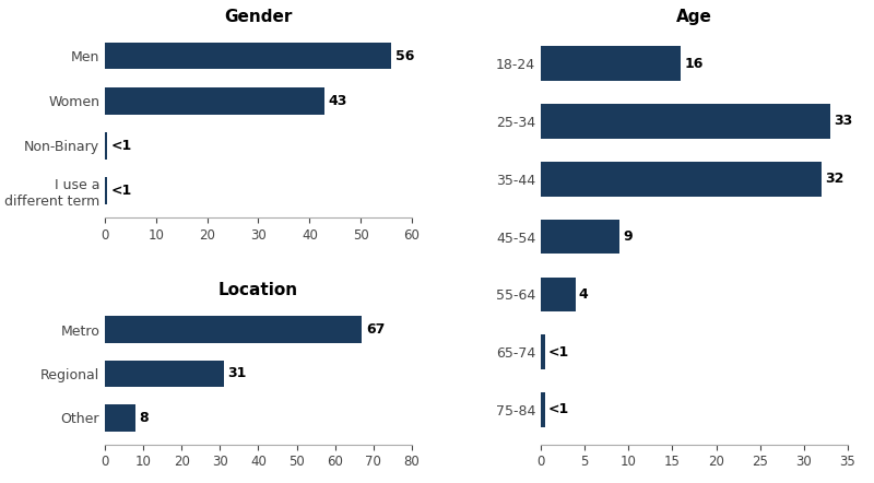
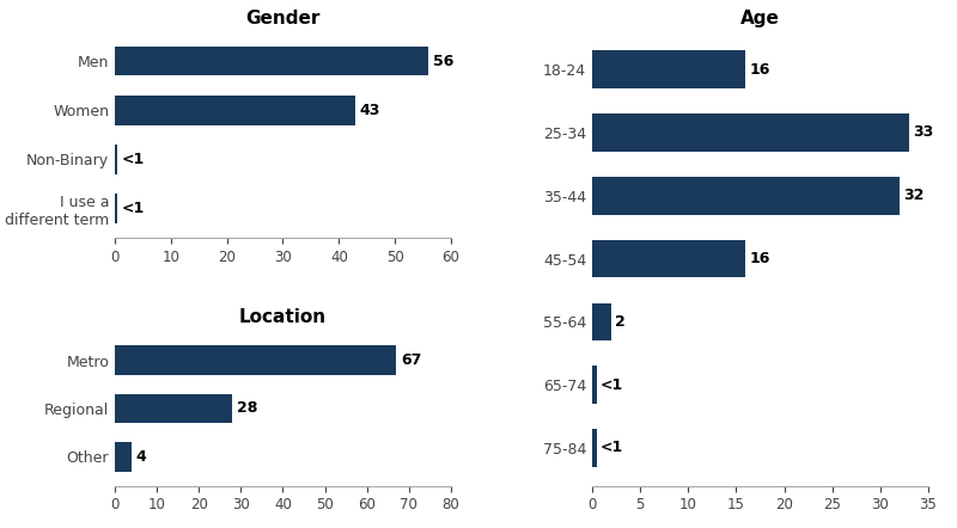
Age/45-54: 9 -> 16
Age/55-64: 4 -> 2
Location/Regional: 31 -> 28
Location/Other: 8 -> 4
